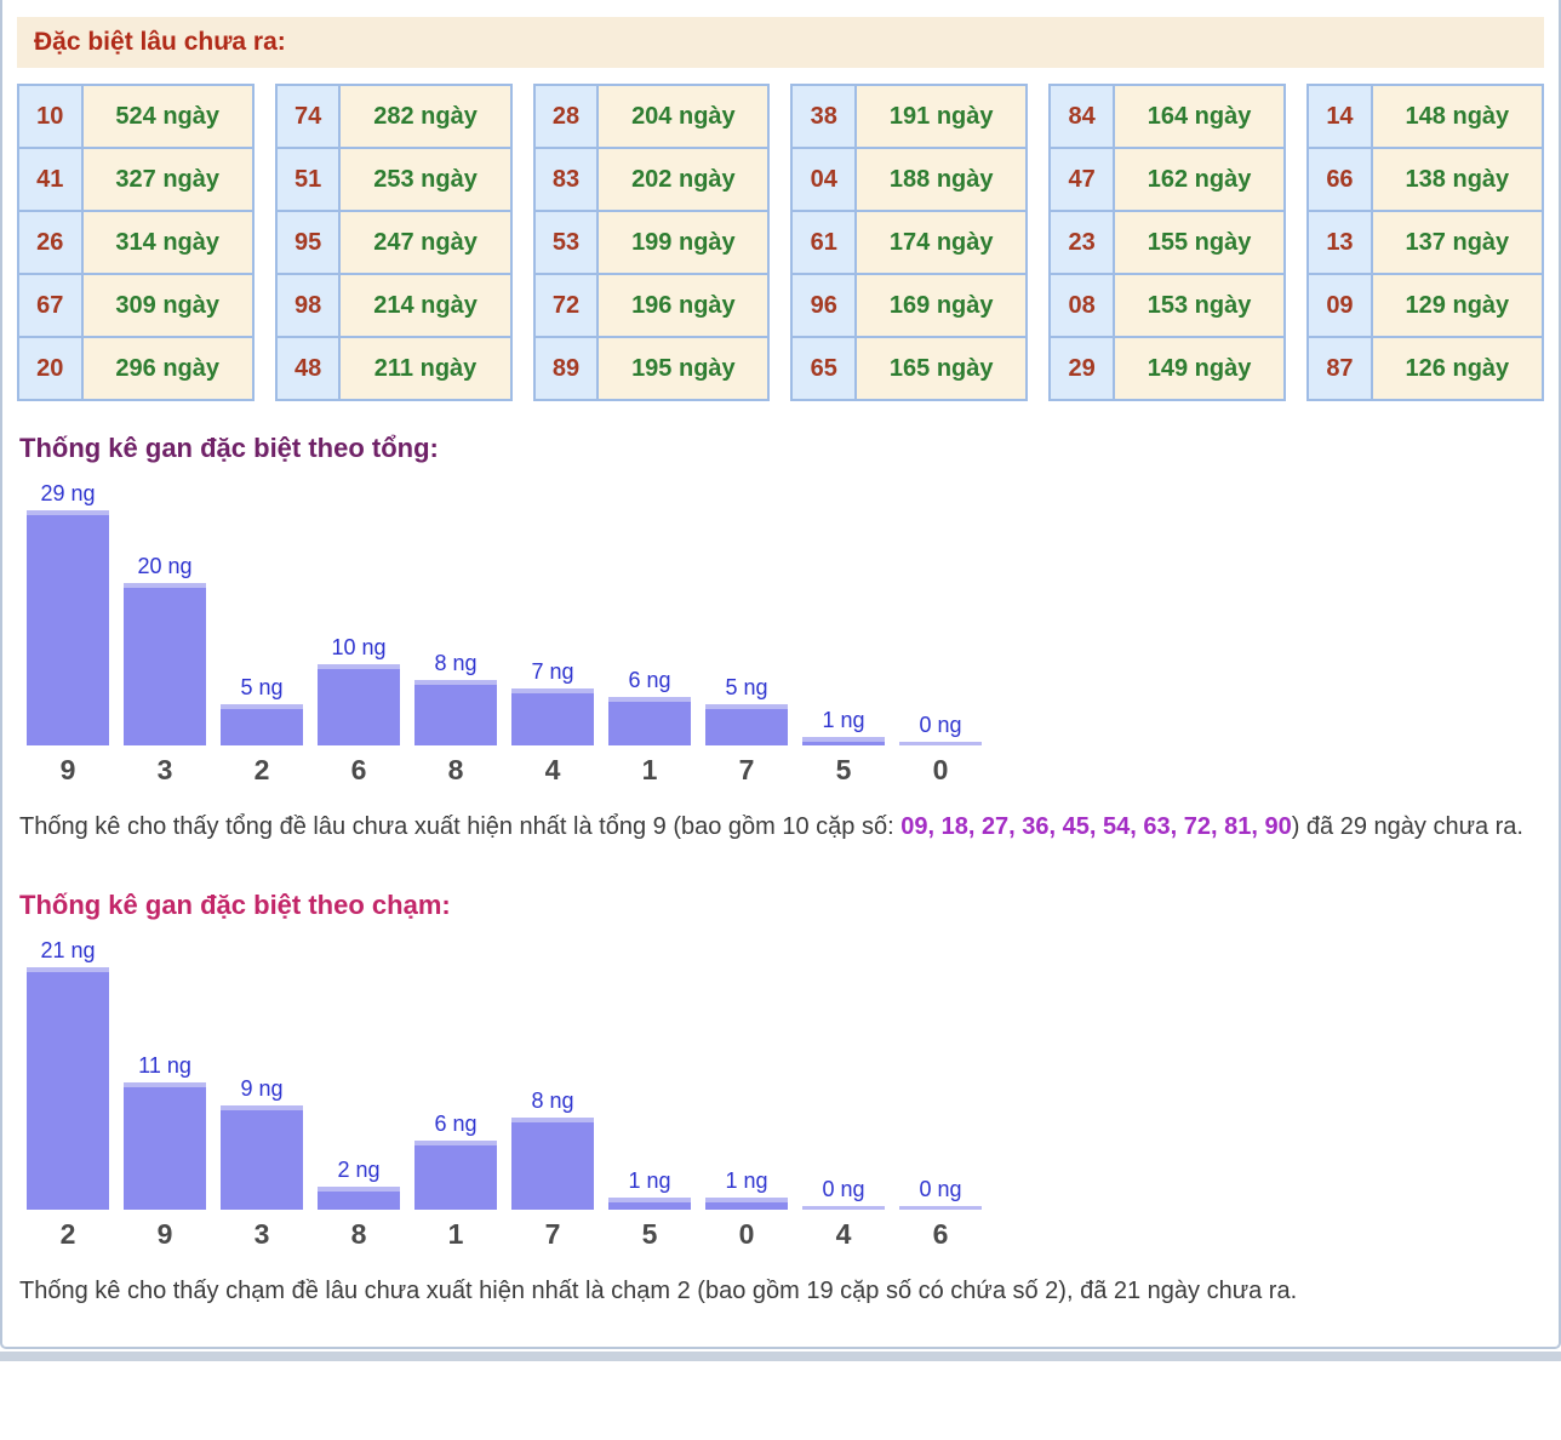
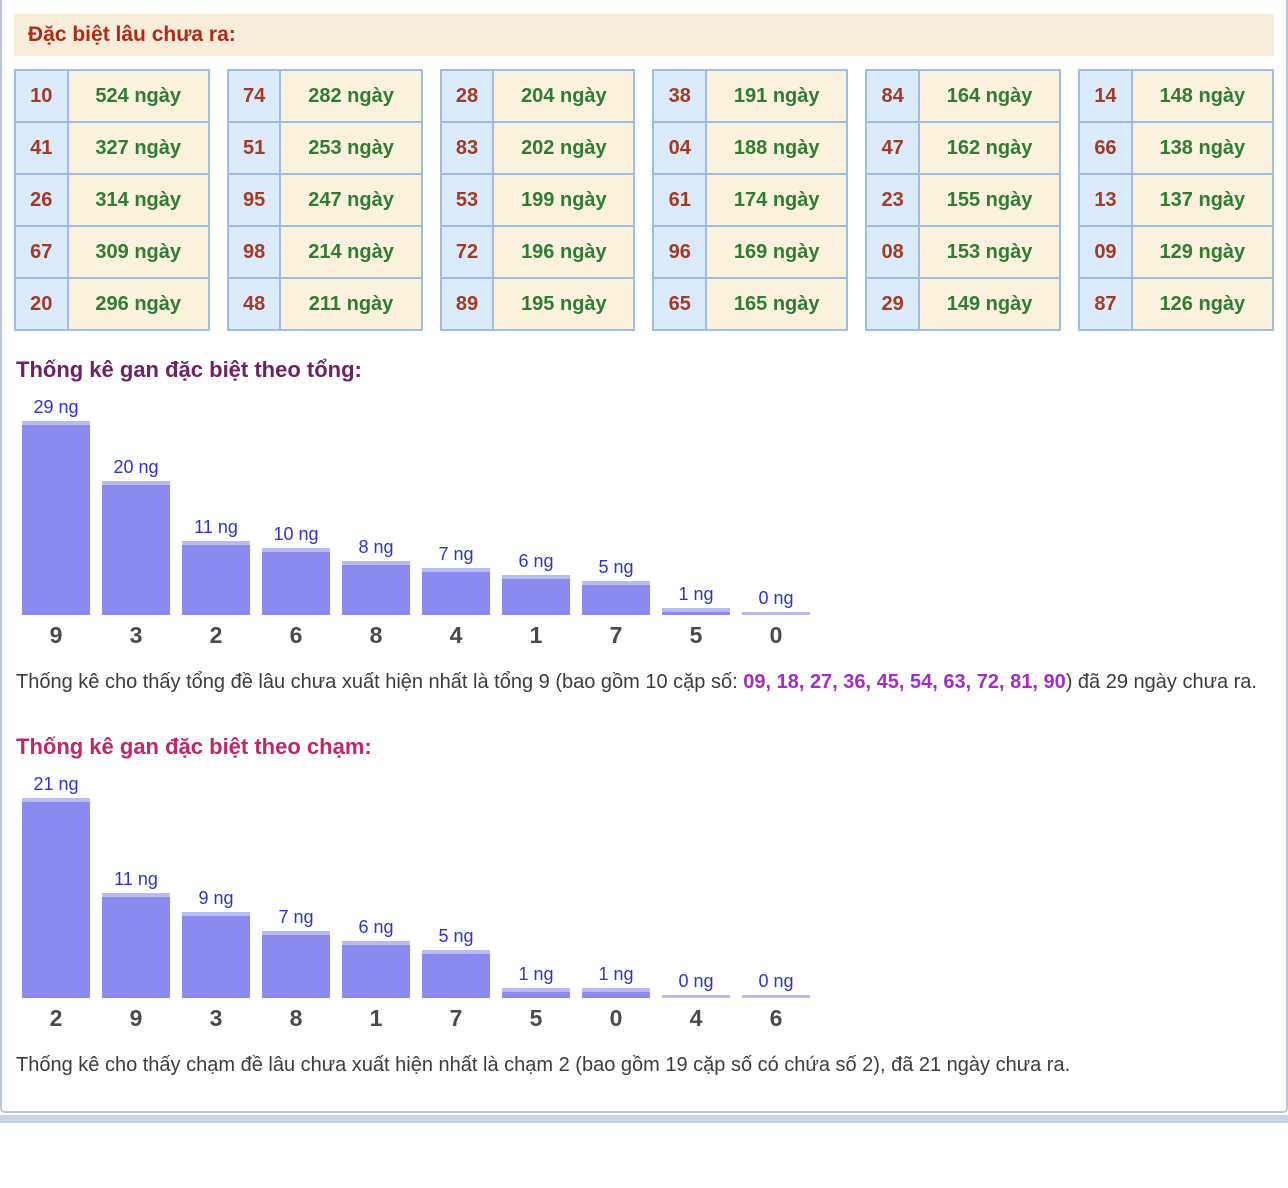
Thống kê gan đặc biệt theo tổng:/2: 5 -> 11
Thống kê gan đặc biệt theo chạm:/8: 2 -> 7
Thống kê gan đặc biệt theo chạm:/7: 8 -> 5
